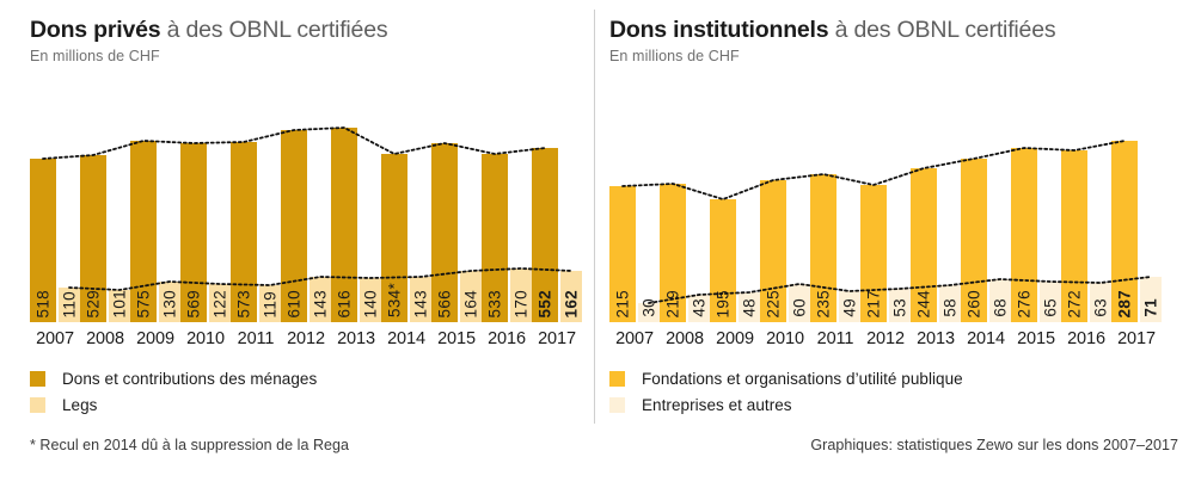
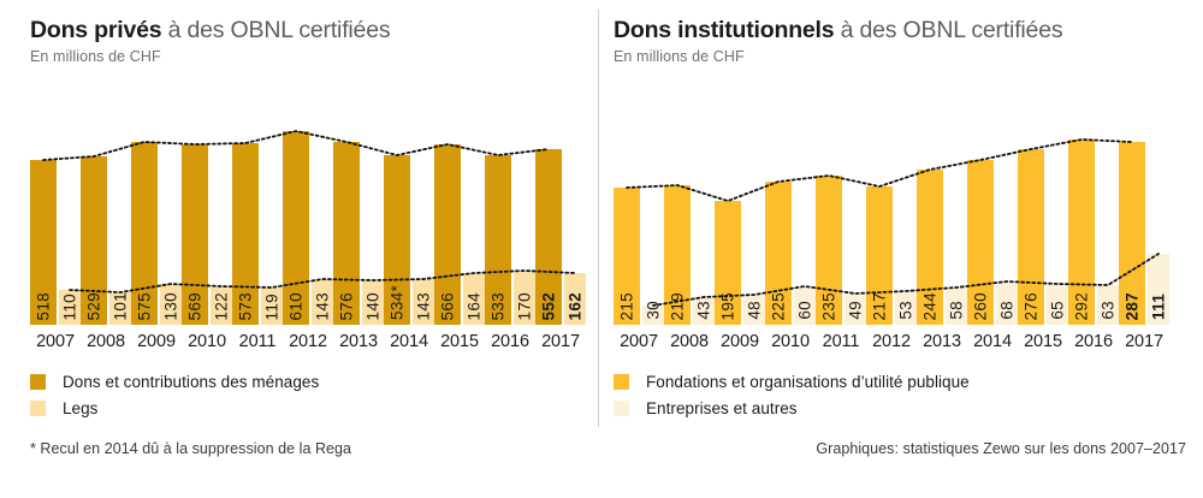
Dons privés à des OBNL certifiées/Dons et contributions des ménages/2013: 616 -> 576
Dons institutionnels à des OBNL certifiées/Fondations et organisations d’utilité publique/2016: 272 -> 292
Dons institutionnels à des OBNL certifiées/Entreprises et autres/2017: 71 -> 111
